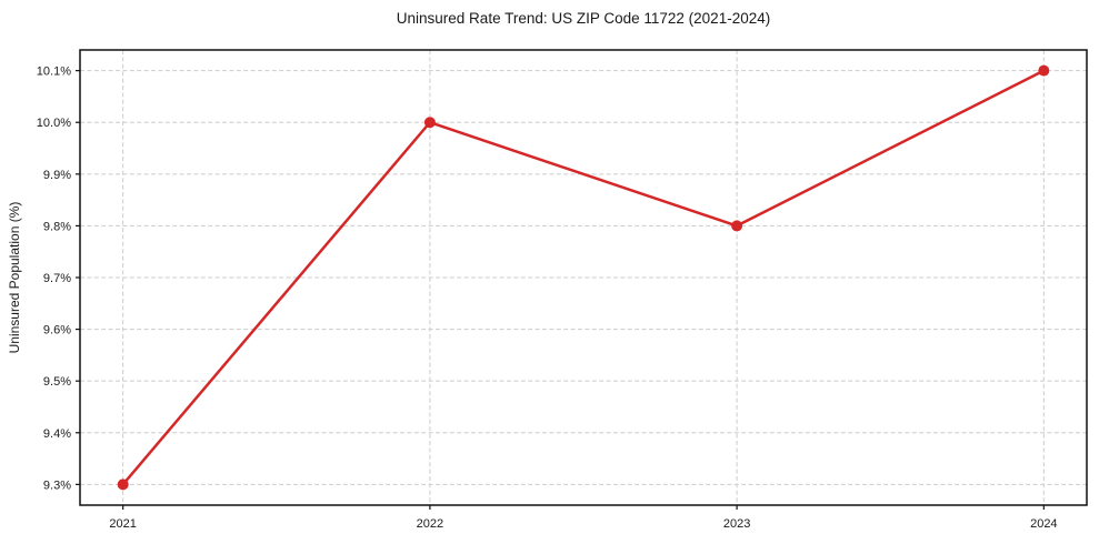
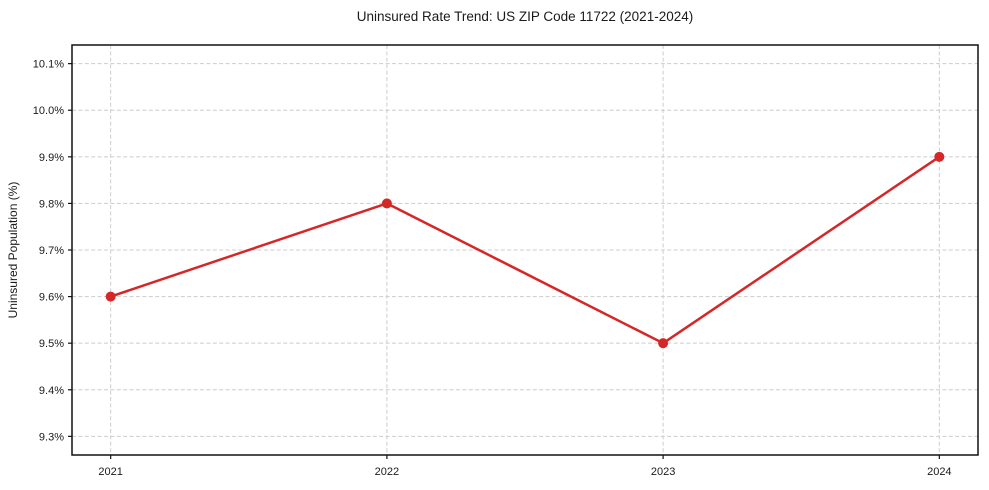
2021: 9.3% -> 9.6%
2022: 10.0% -> 9.8%
2023: 9.8% -> 9.5%
2024: 10.1% -> 9.9%
